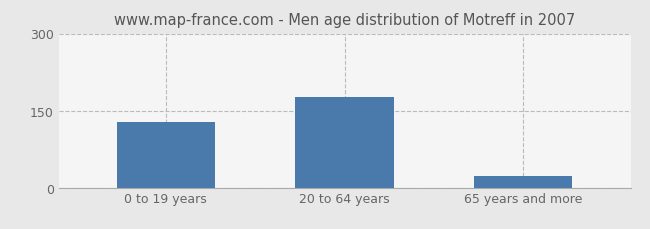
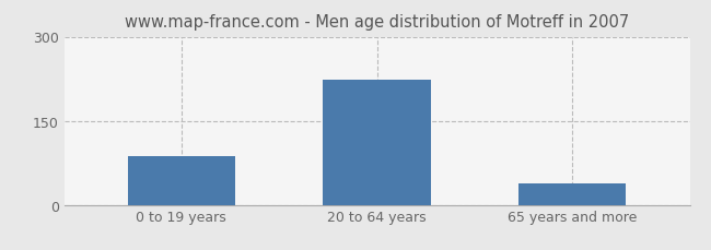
0 to 19 years: 127 -> 86
20 to 64 years: 176 -> 224
65 years and more: 22 -> 38
